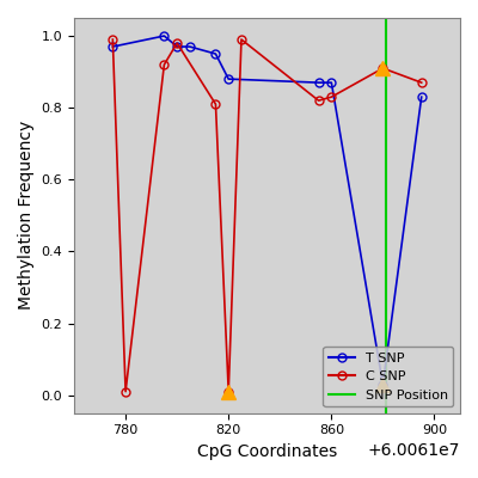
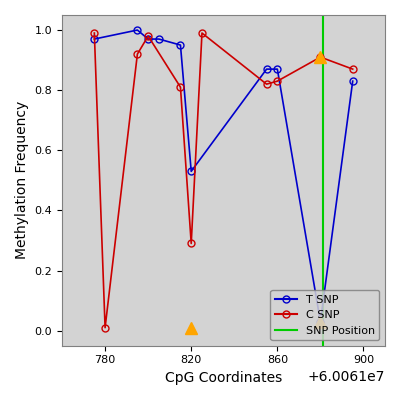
T SNP/820: 0.88 -> 0.53
C SNP/820: 0.01 -> 0.29
